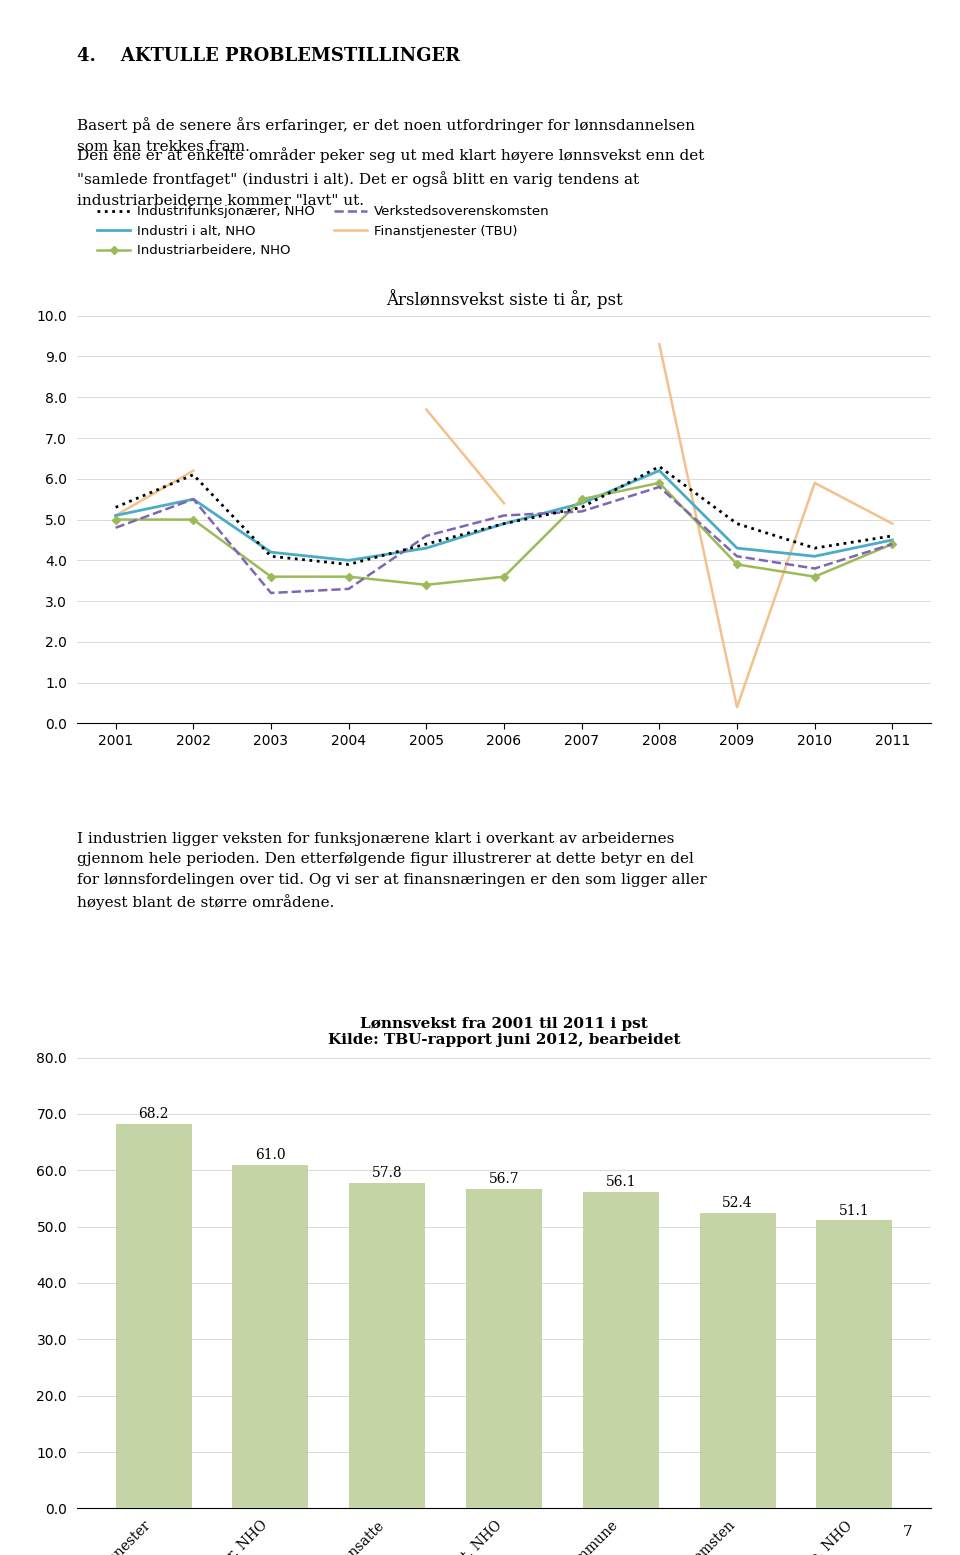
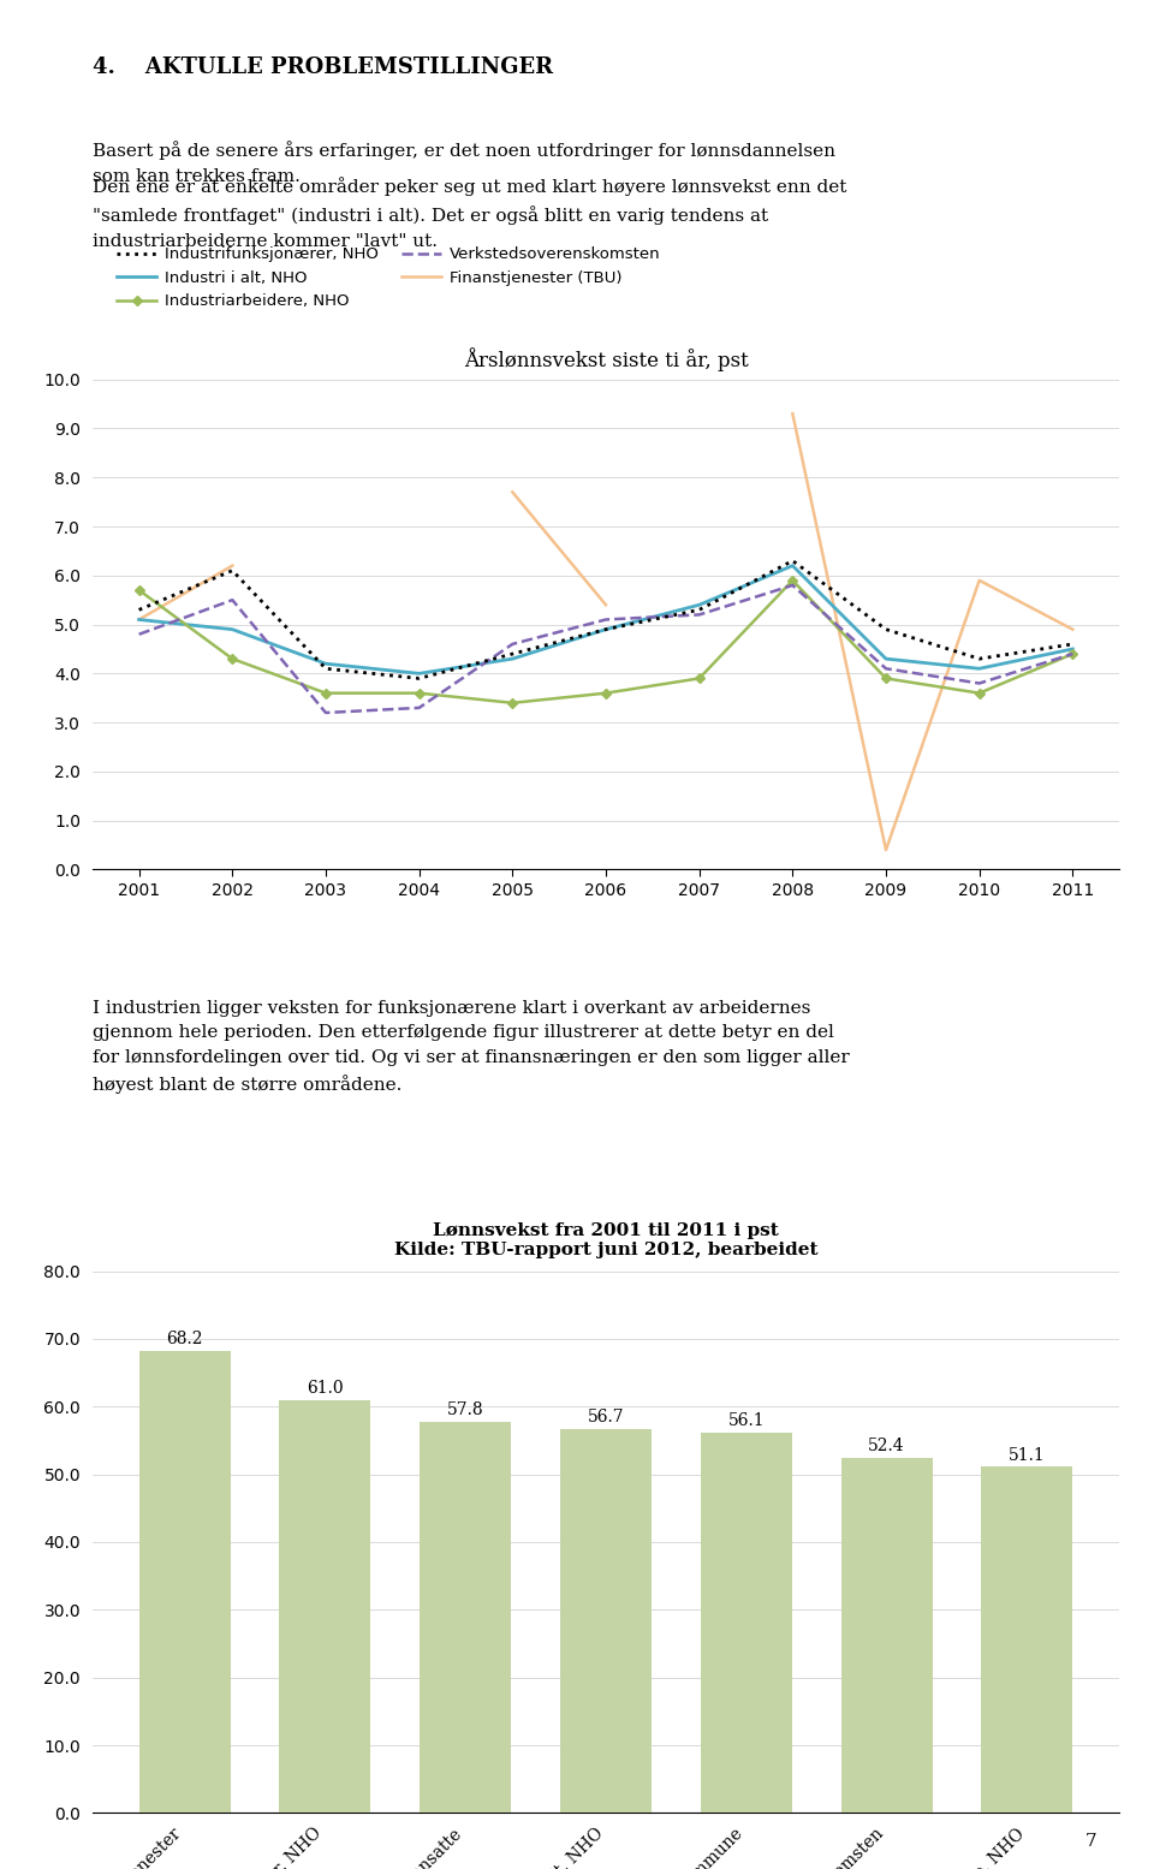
Årslønnsvekst siste ti år, pst/Industriarbeidere, NHO/2001: 5.0 -> 5.7
Årslønnsvekst siste ti år, pst/Industri i alt, NHO/2002: 5.5 -> 4.9
Årslønnsvekst siste ti år, pst/Industriarbeidere, NHO/2002: 5.0 -> 4.3
Årslønnsvekst siste ti år, pst/Industriarbeidere, NHO/2007: 5.5 -> 3.9
